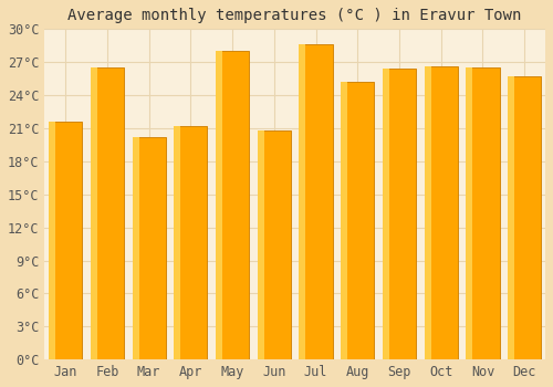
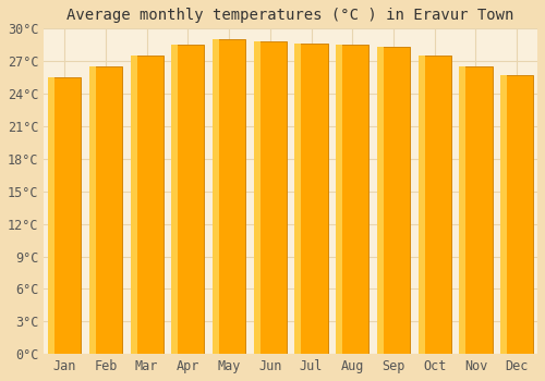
Jan: 21.6°C -> 25.5°C
Mar: 20.2°C -> 27.5°C
Apr: 21.2°C -> 28.5°C
May: 28.0°C -> 29.0°C
Jun: 20.8°C -> 28.8°C
Aug: 25.2°C -> 28.5°C
Sep: 26.4°C -> 28.3°C
Oct: 26.6°C -> 27.5°C
